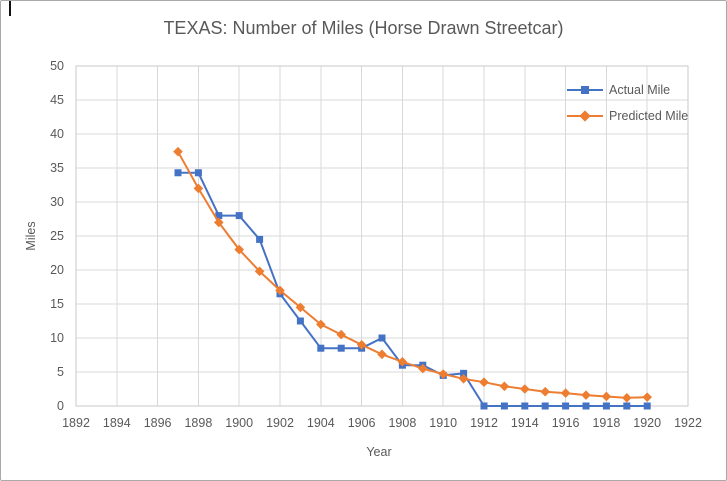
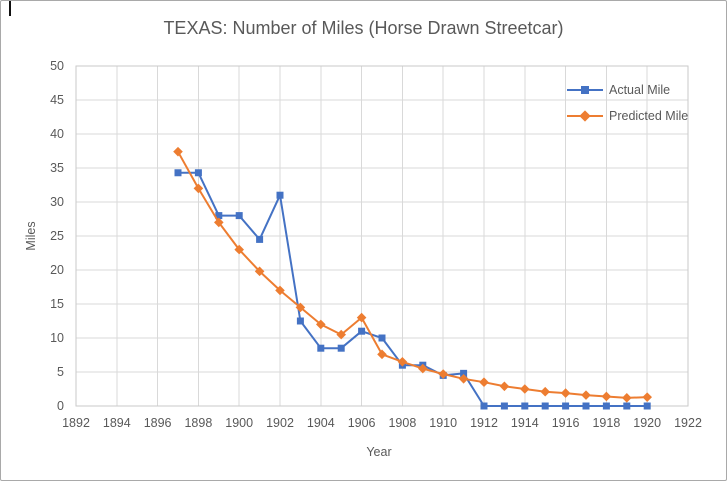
Actual Mile/1902: 16 -> 31
Actual Mile/1906: 8 -> 11
Predicted Mile/1906: 9 -> 13
